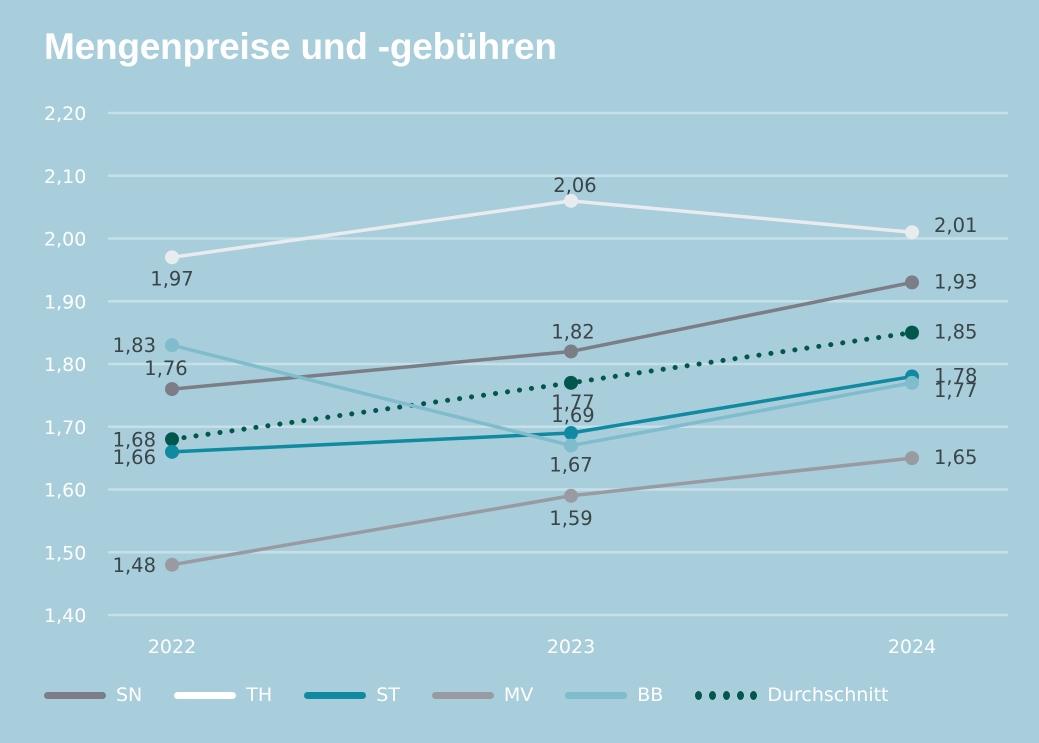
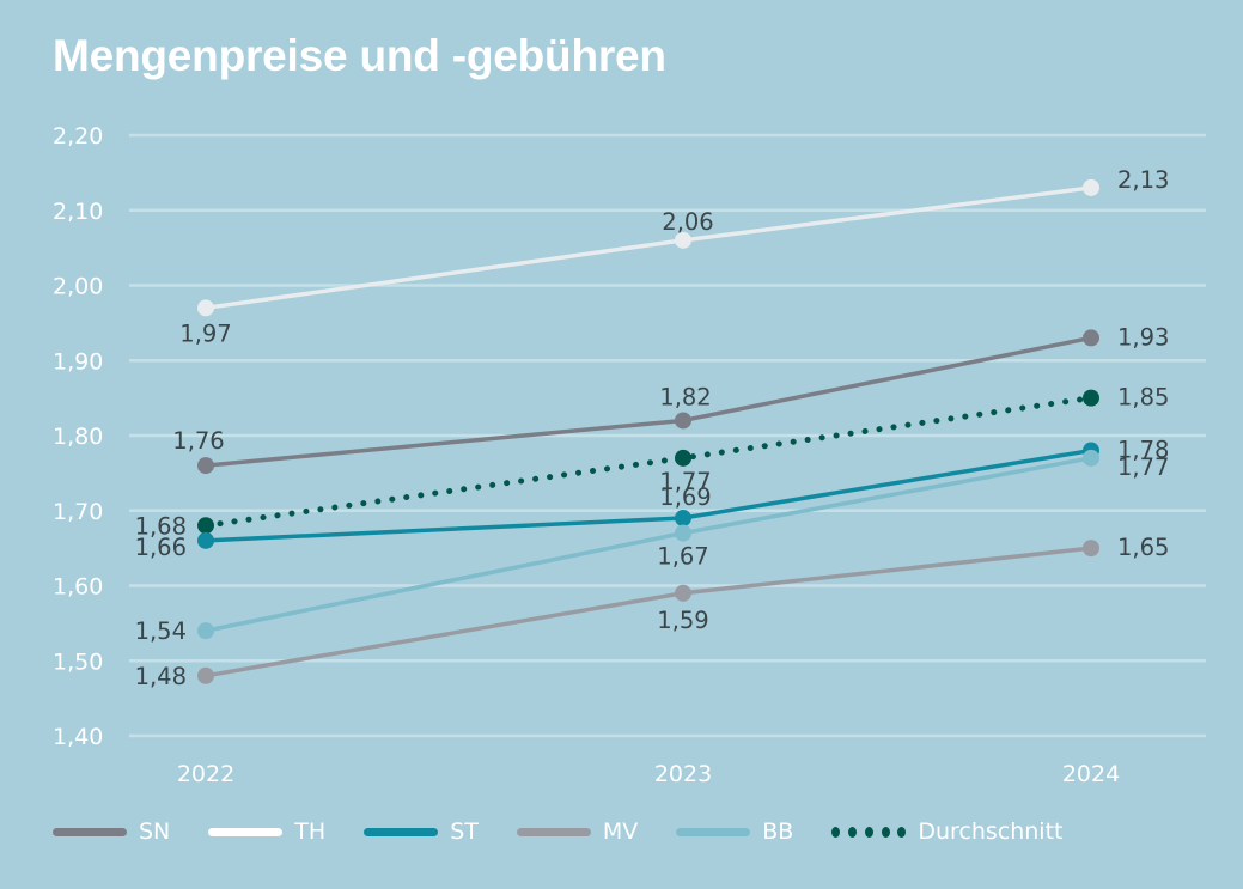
BB/2022: 1,83 -> 1,54
TH/2024: 2,01 -> 2,13
